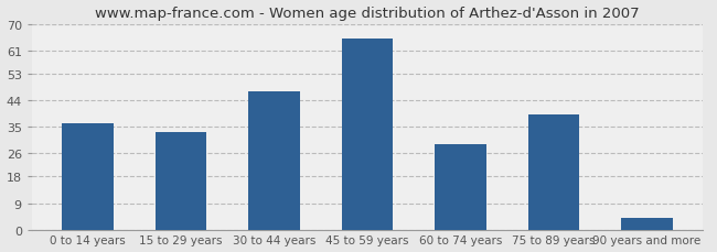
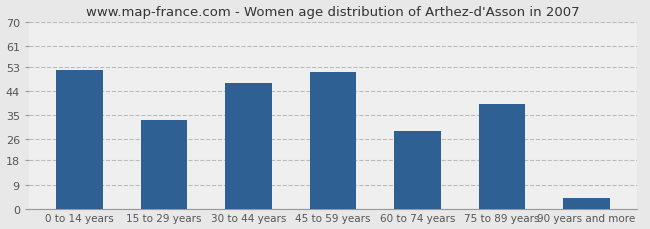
0 to 14 years: 36 -> 52
45 to 59 years: 65 -> 51
